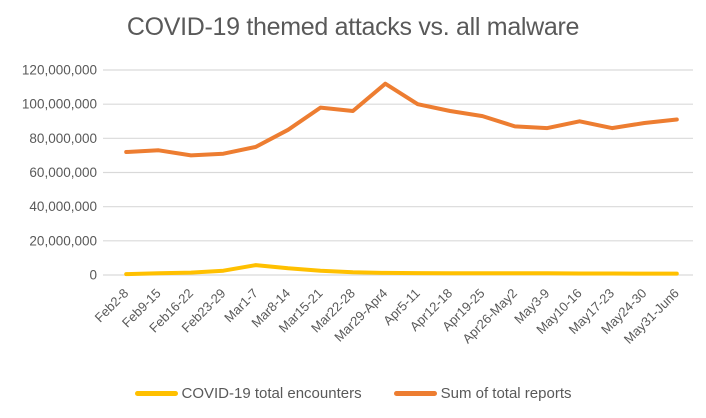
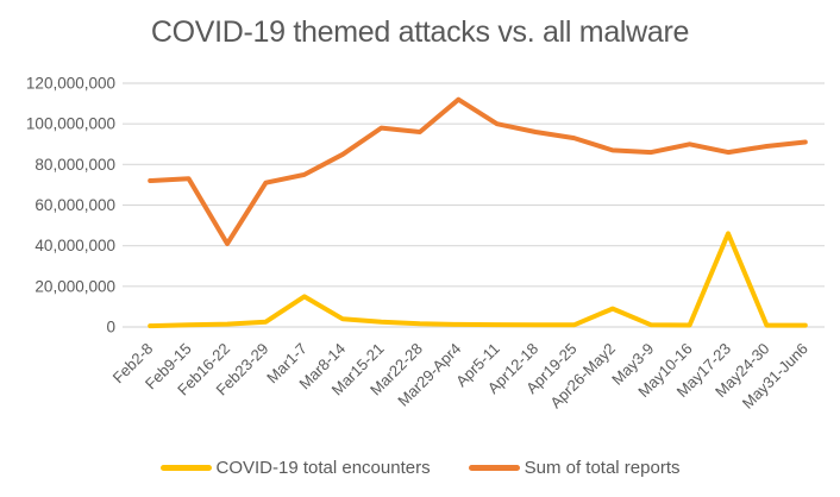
Sum of total reports/Feb16-22: 70000000 -> 41000000
COVID-19 total encounters/Mar1-7: 6000000 -> 15000000
COVID-19 total encounters/Apr26-May2: 1000000 -> 9000000
COVID-19 total encounters/May17-23: 1000000 -> 46000000
